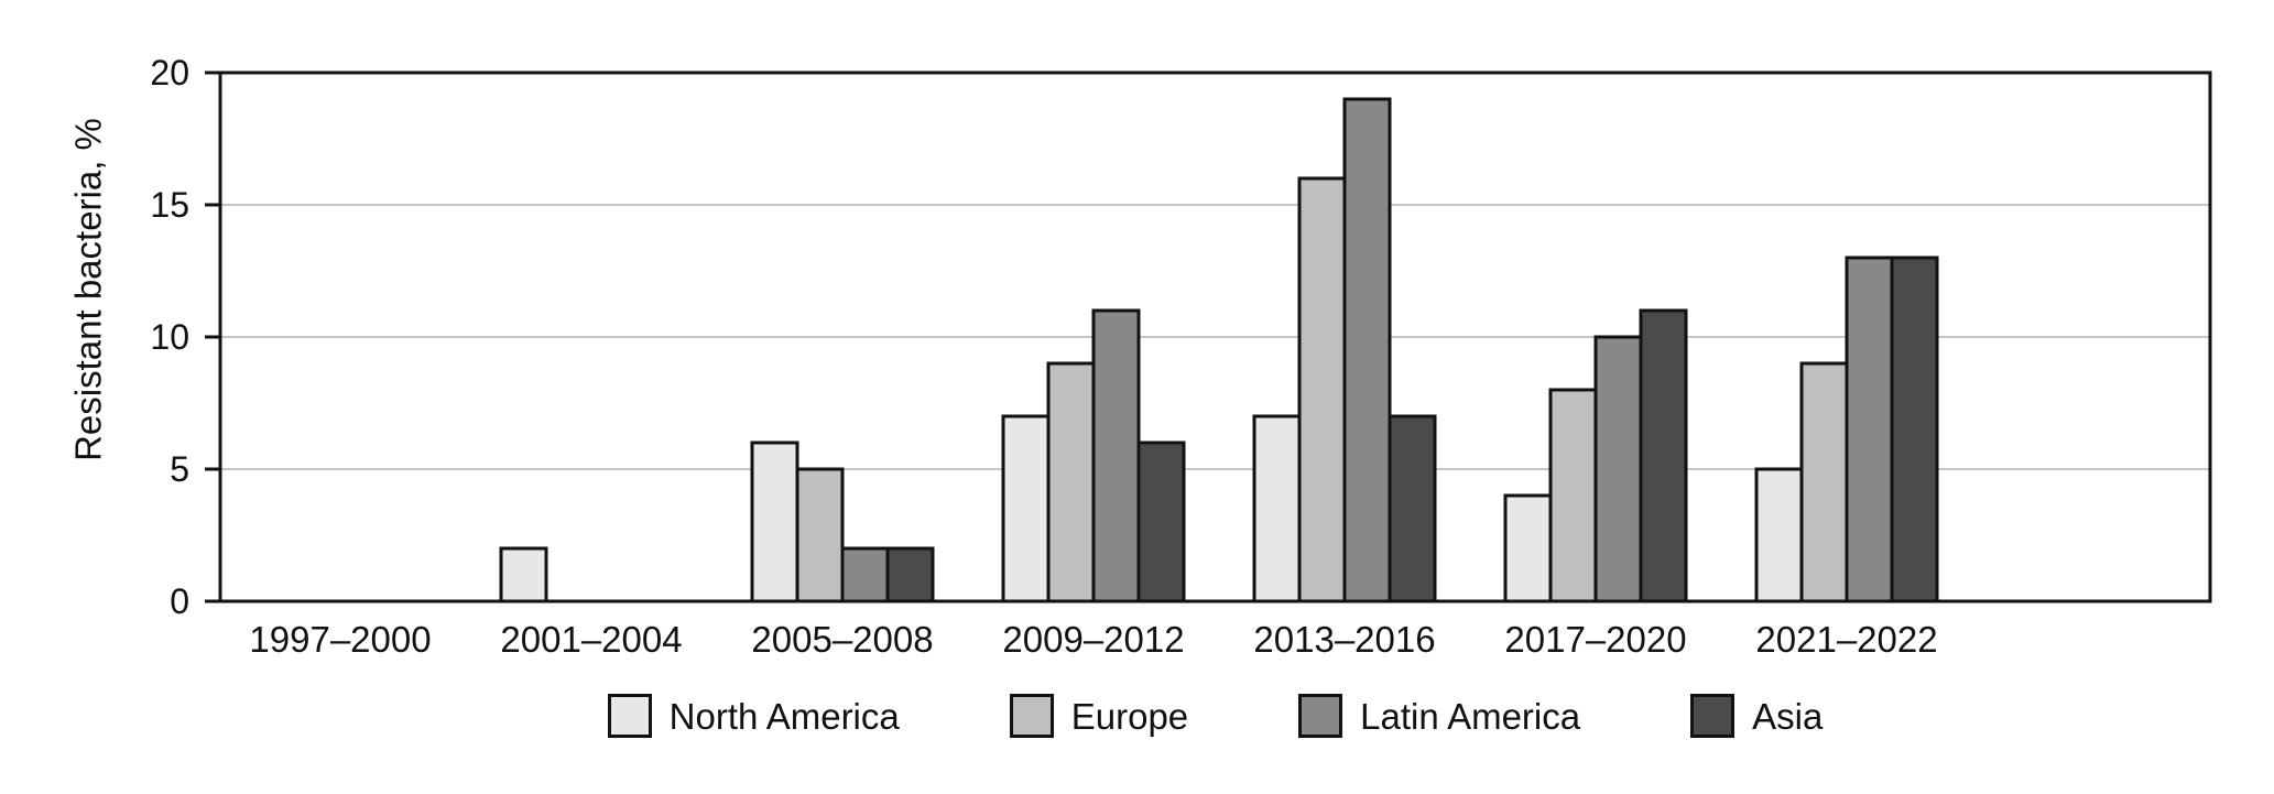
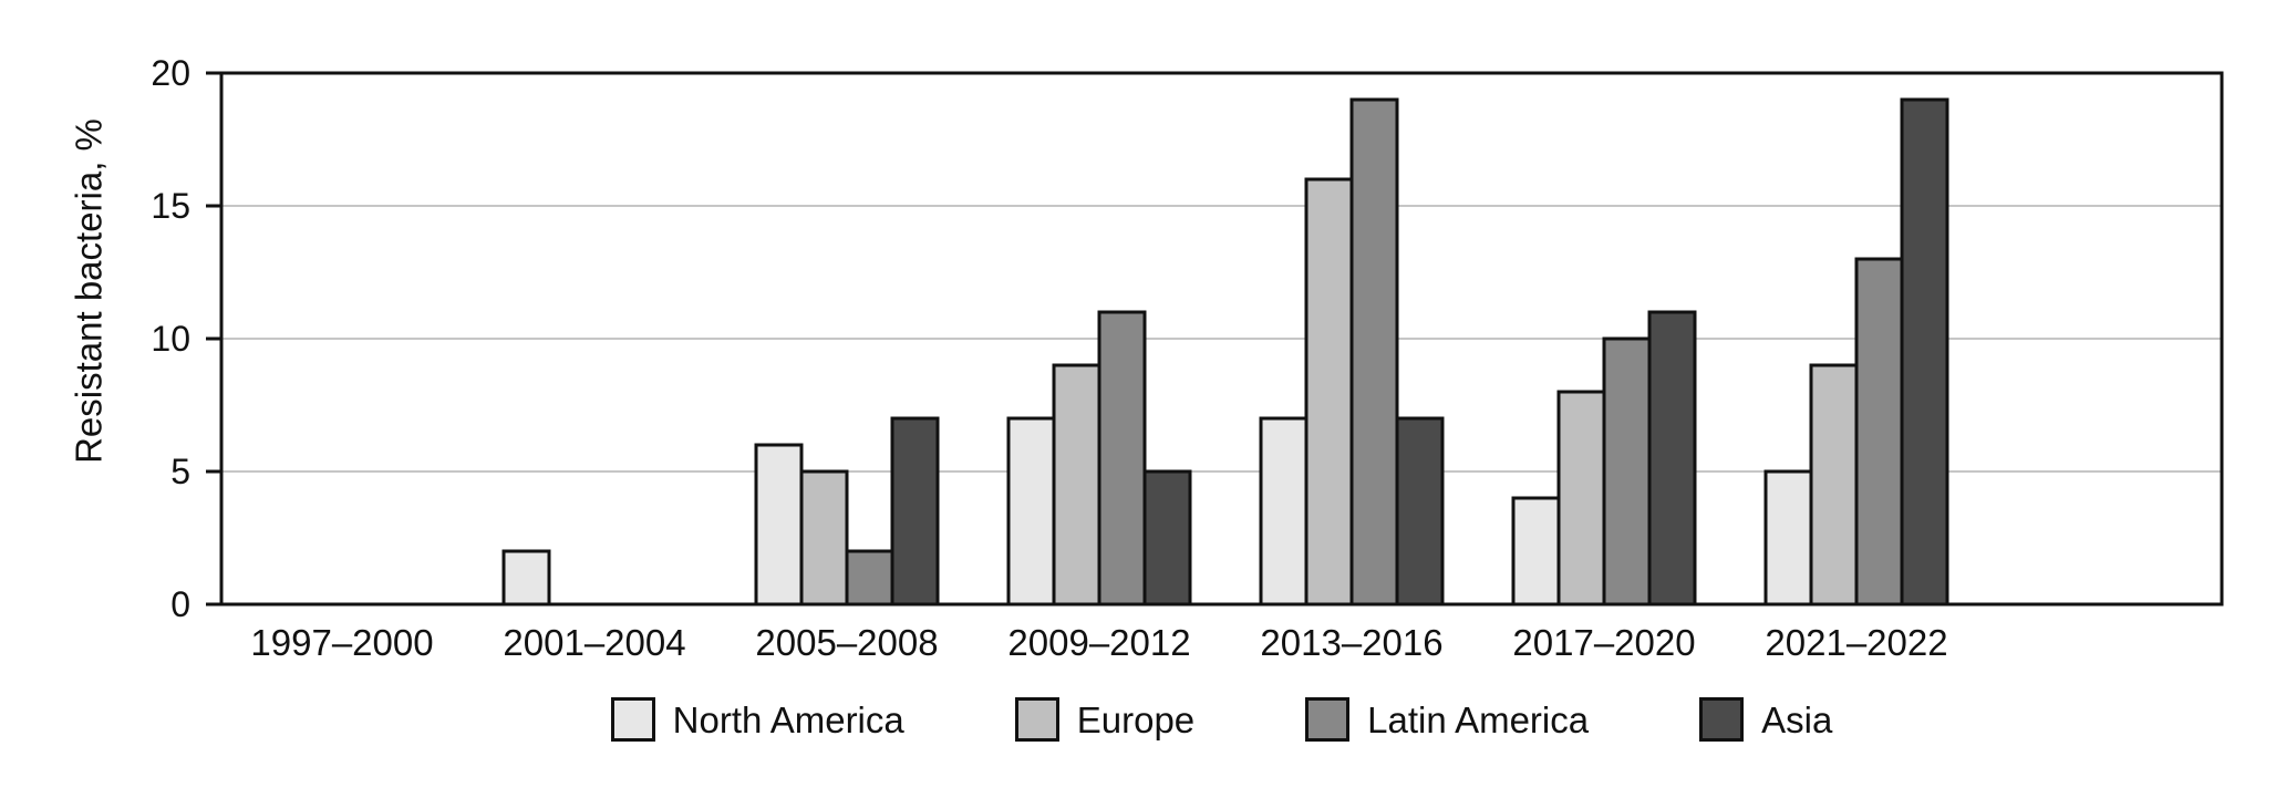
Asia/2005–2008: 2 -> 7
Asia/2009–2012: 6 -> 5
Asia/2021–2022: 13 -> 19
